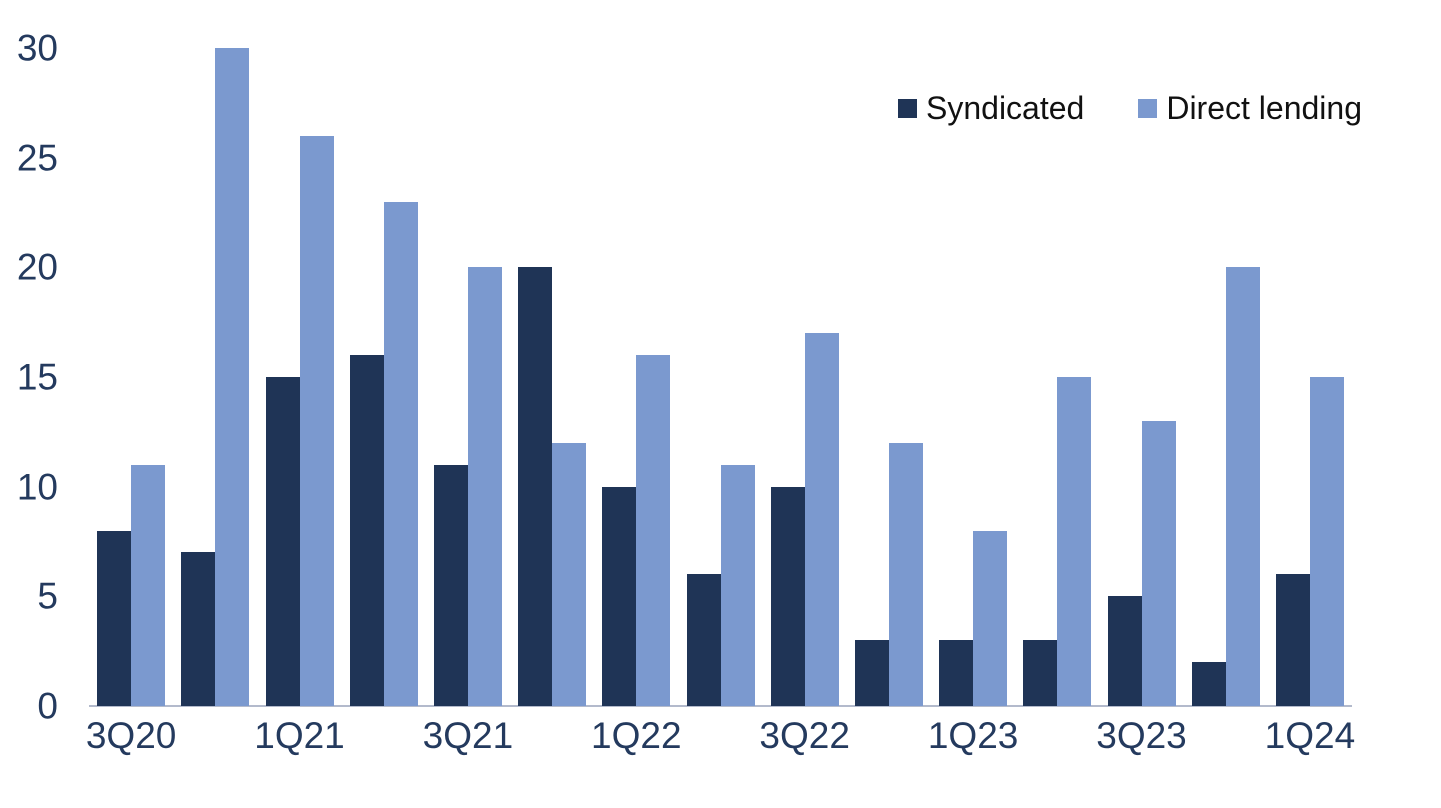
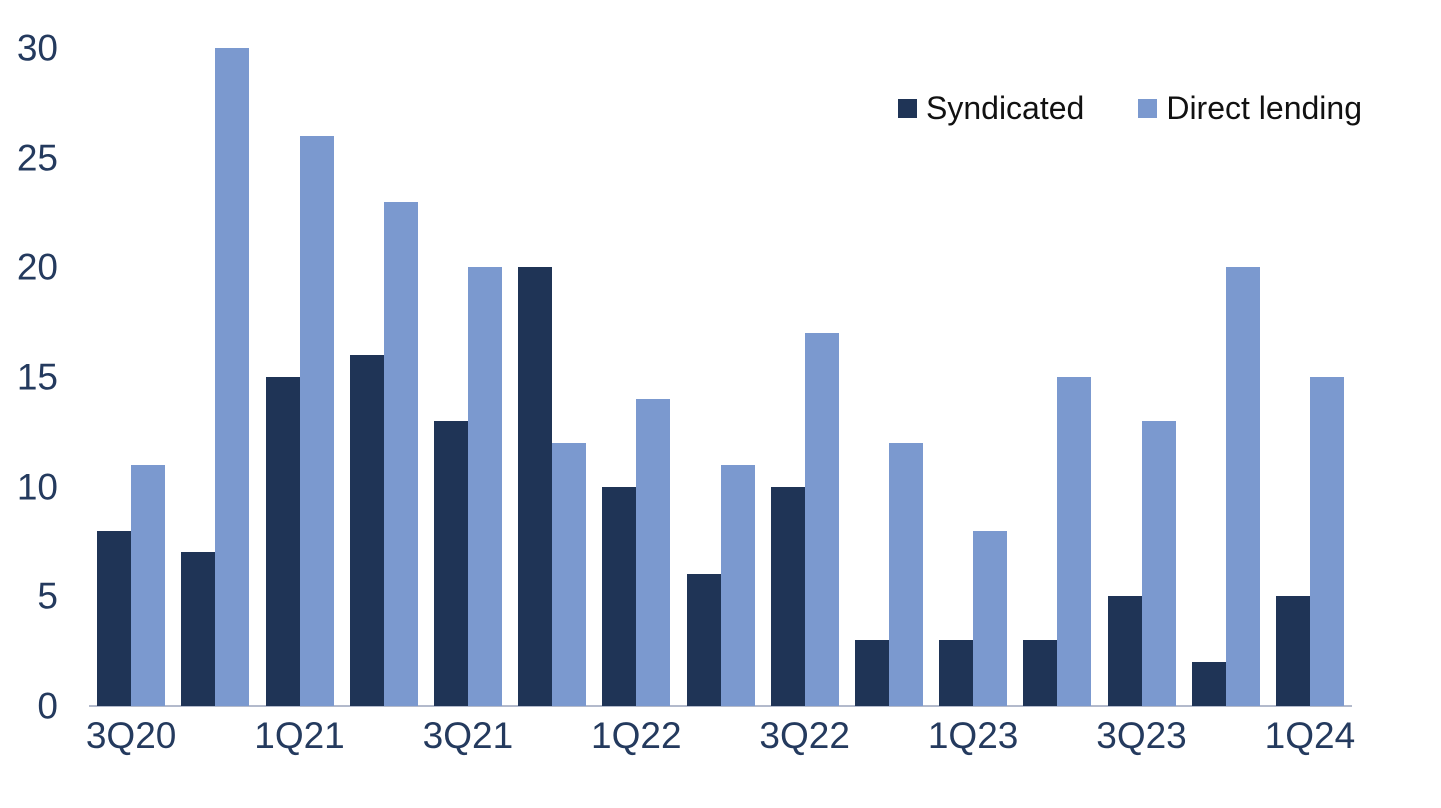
Syndicated/3Q21: 11 -> 13
Direct lending/1Q22: 16 -> 14
Syndicated/1Q24: 6 -> 5
